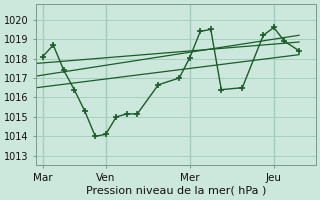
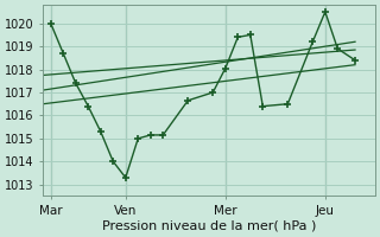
Mar: 1018.1 -> 1020.0
Ven: 1014.1 -> 1013.3
Jeu: 1019.6 -> 1020.5
